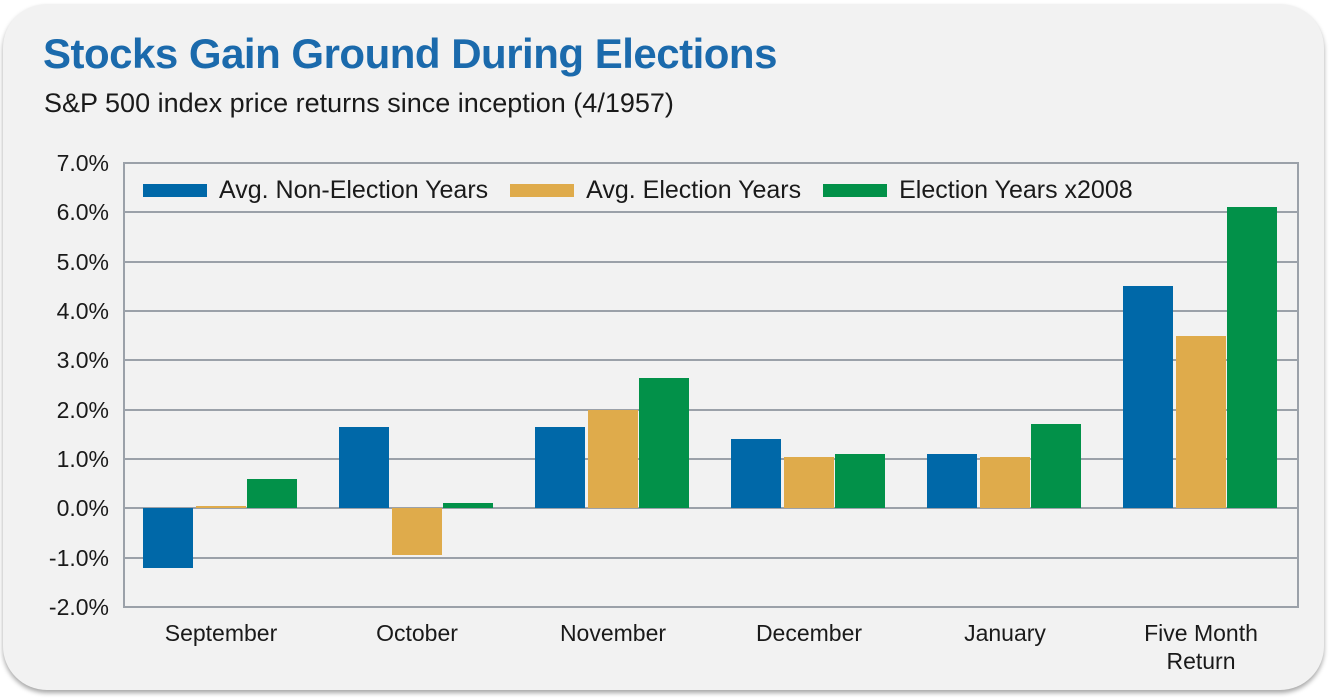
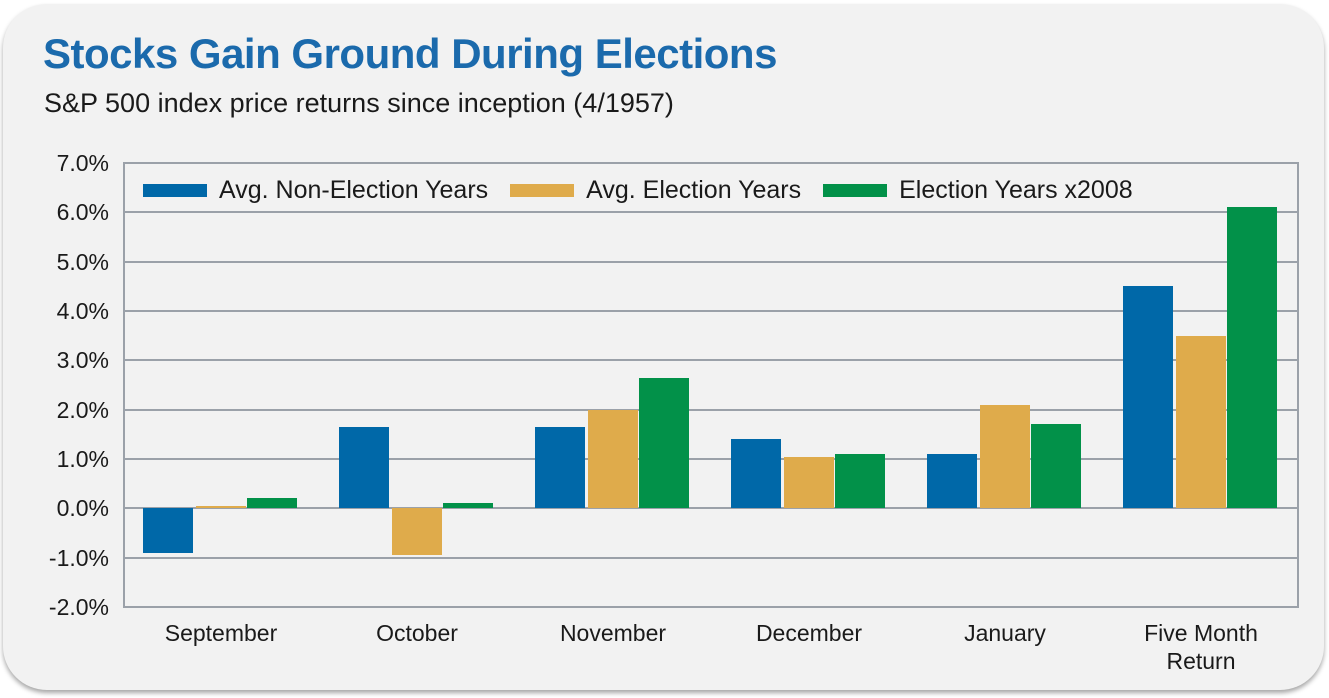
Avg. Non-Election Years/September: -1.2% -> -0.9%
Election Years x2008/September: 0.6% -> 0.2%
Avg. Election Years/January: 1.1% -> 2.1%
